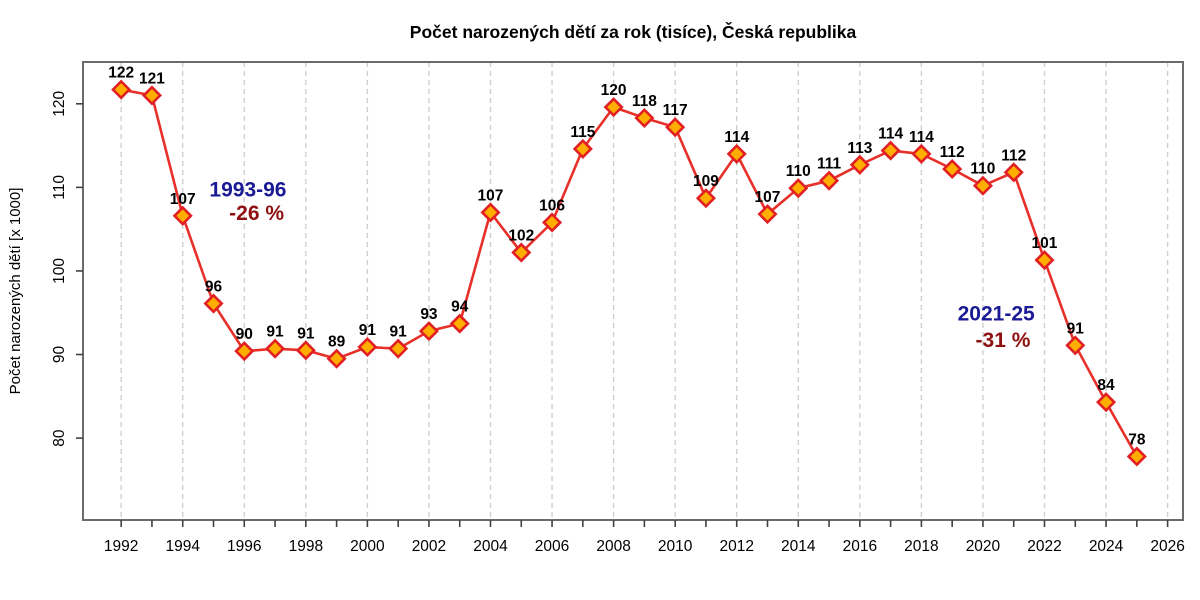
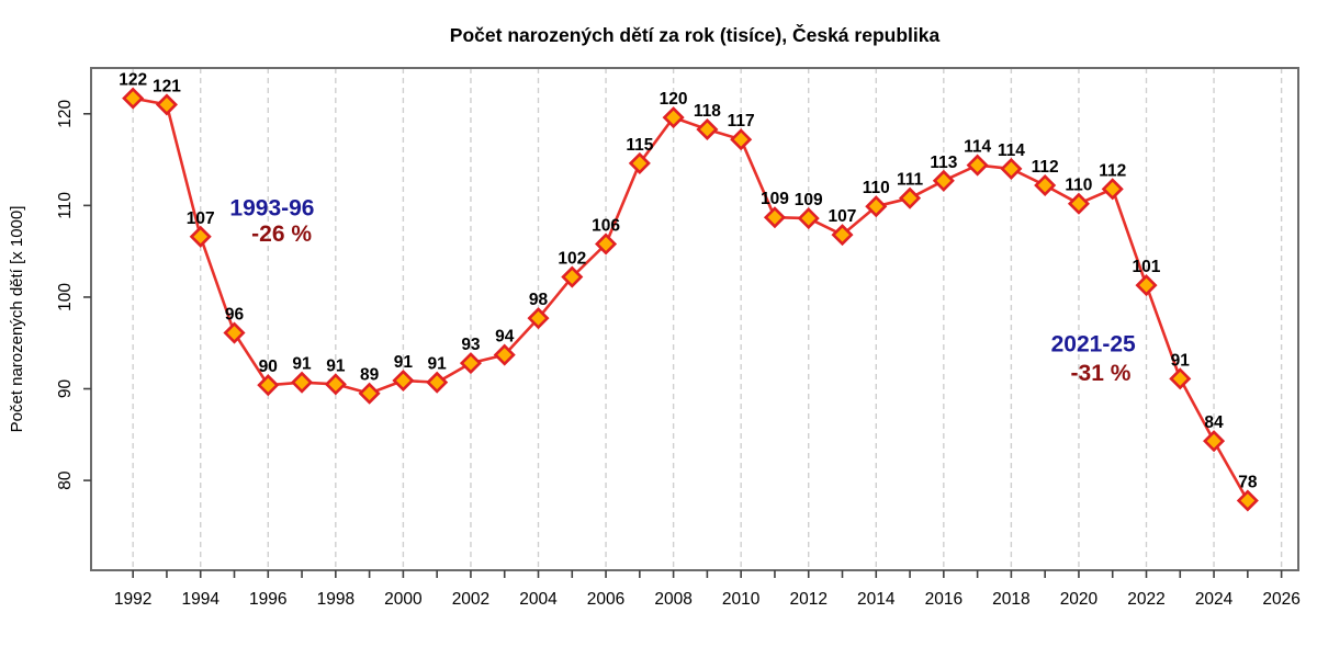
2004: 107 -> 98
2012: 114 -> 109
